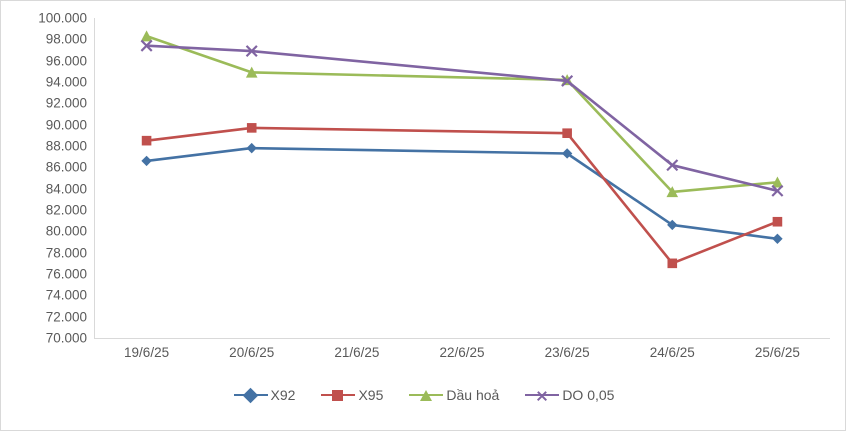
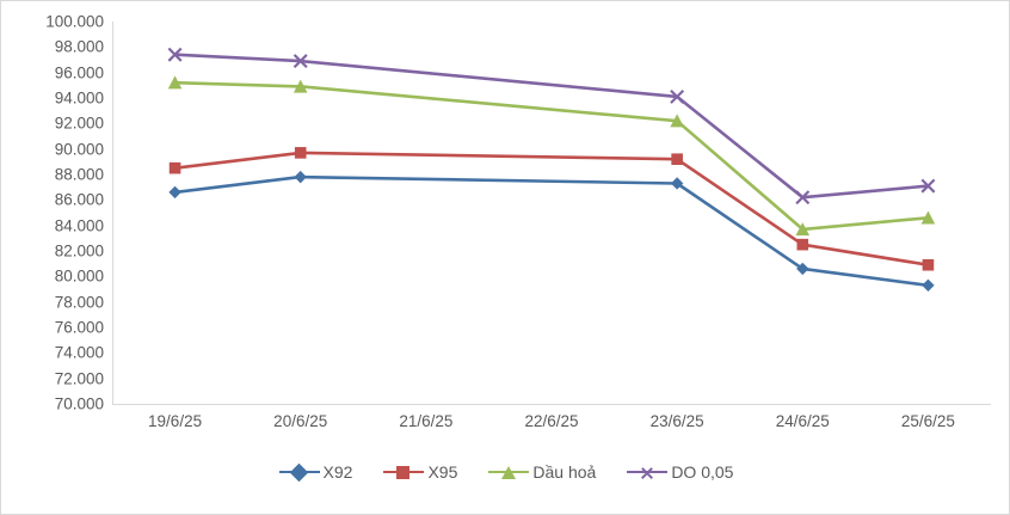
Dầu hoả/19/6/25: 98300 -> 95200
Dầu hoả/23/6/25: 94200 -> 92200
X95/24/6/25: 77000 -> 82500
DO 0,05/25/6/25: 83800 -> 87100
